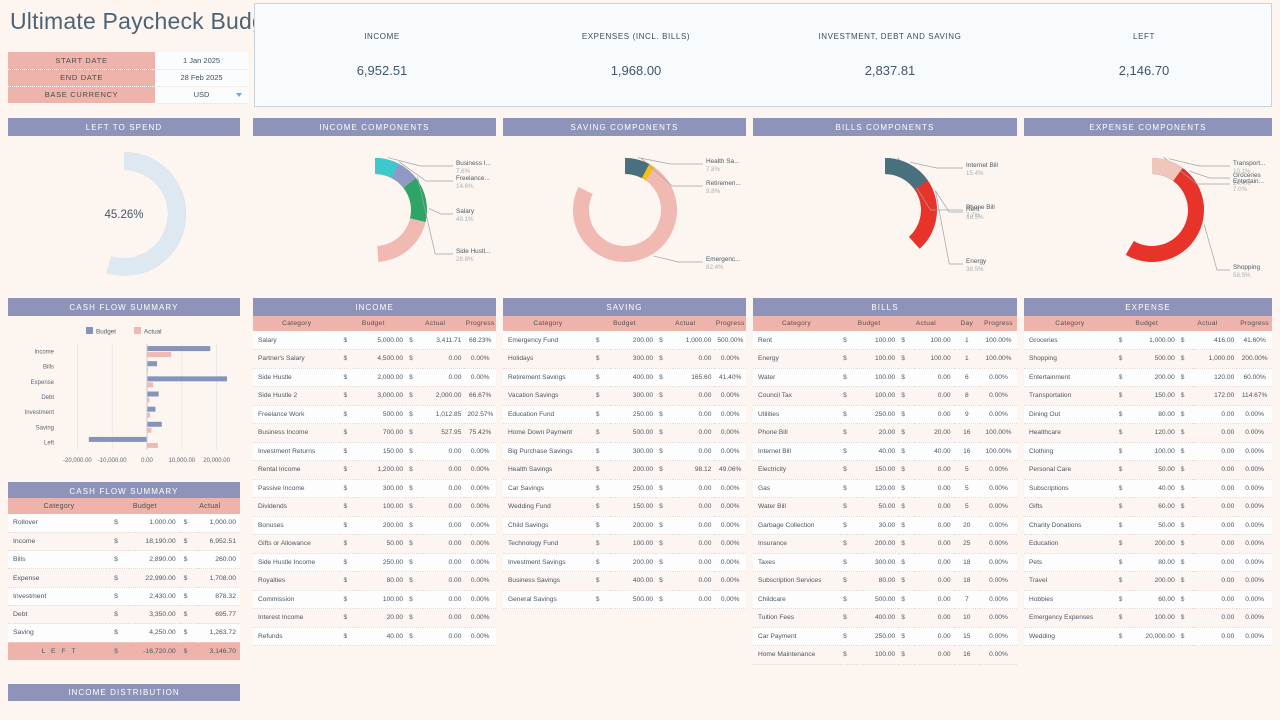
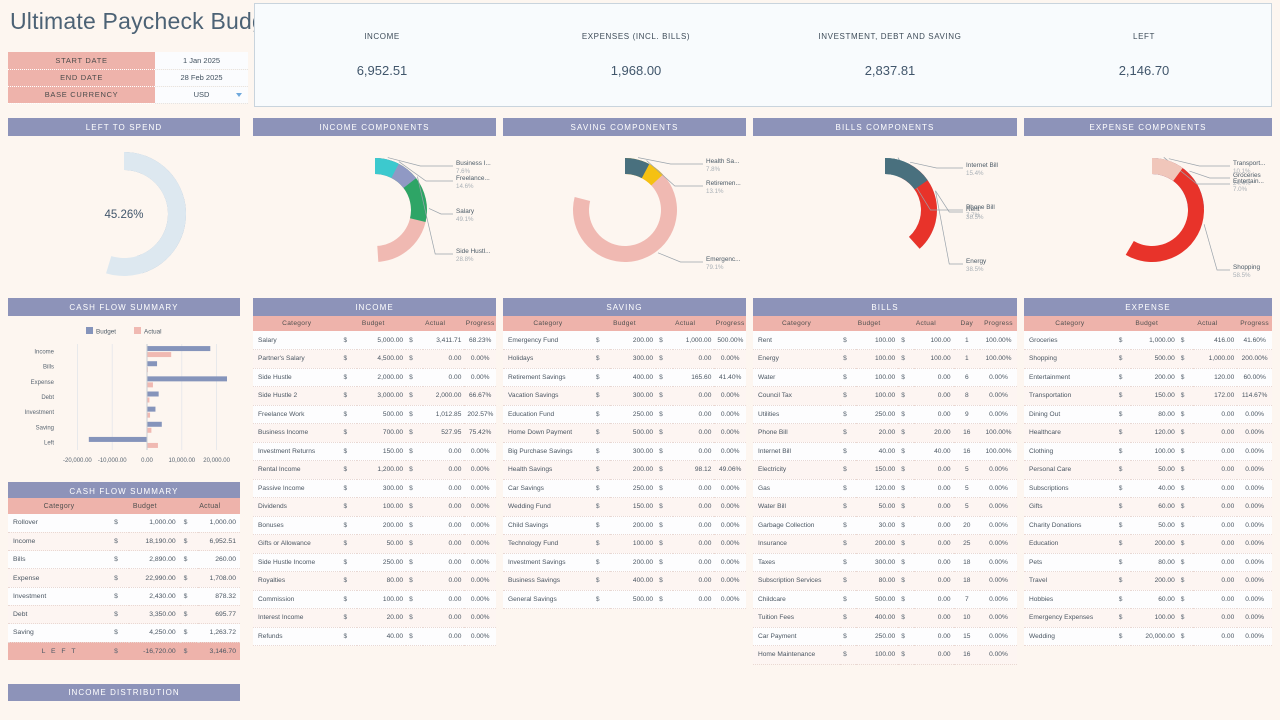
SAVING COMPONENTS/Emergenc...: 82.4% -> 79.1%
SAVING COMPONENTS/Retiremen...: 9.8% -> 13.1%
